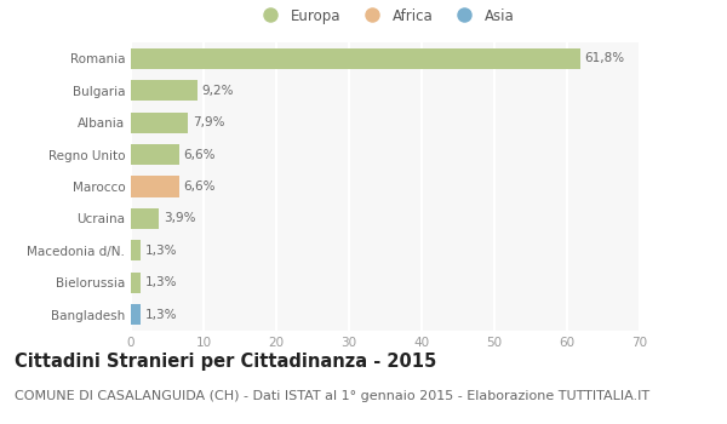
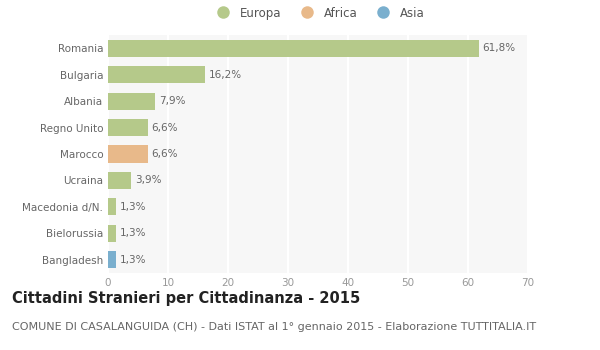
Bulgaria: 9,2% -> 16,2%
